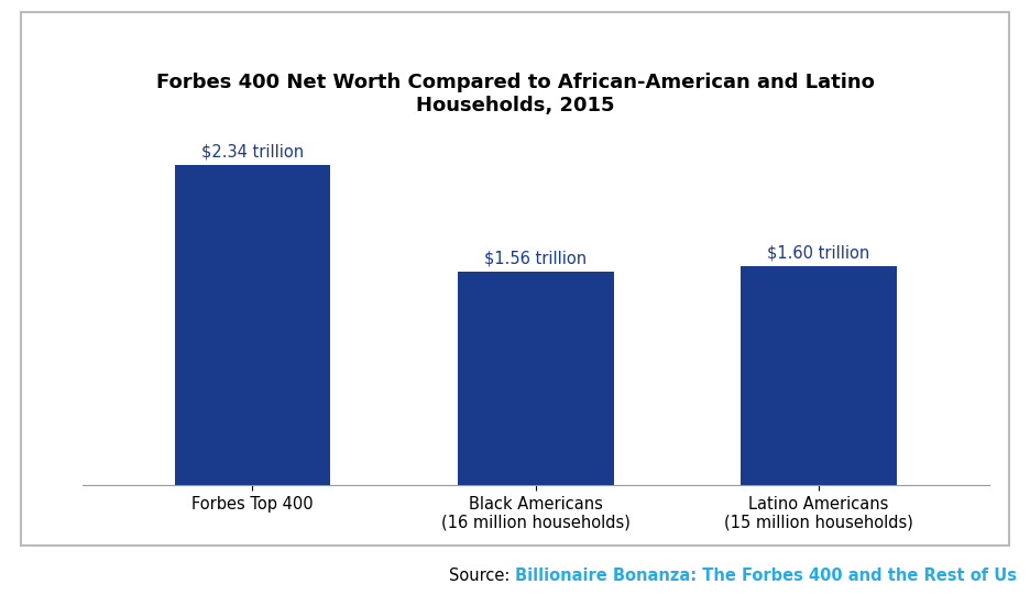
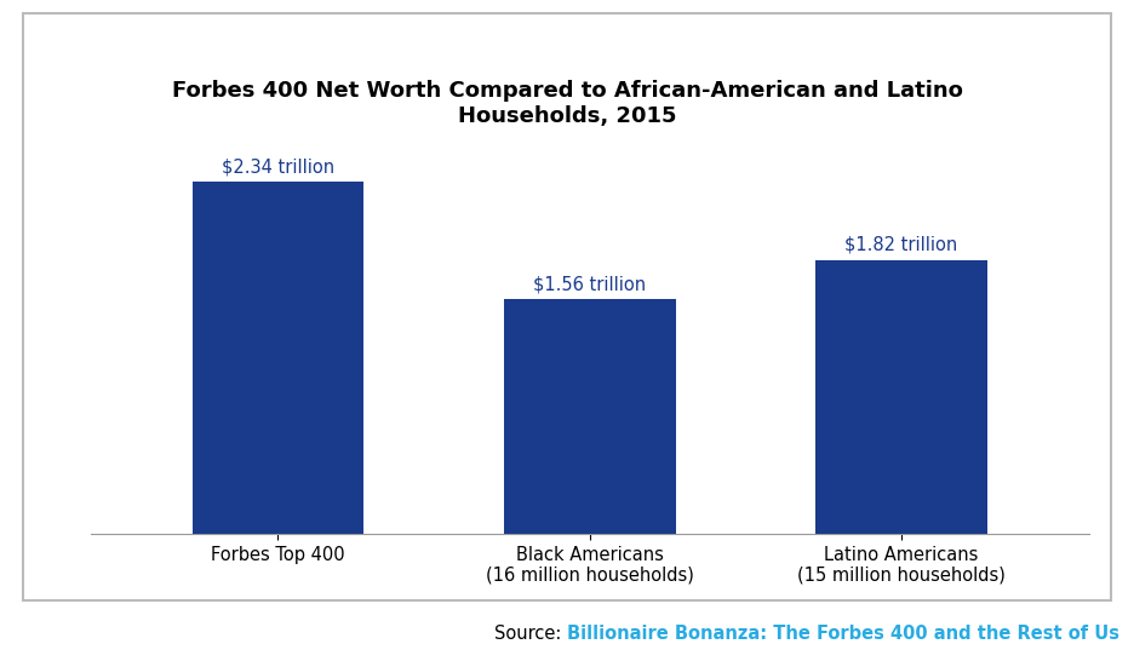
Latino Americans (15 million households): $1.60 -> $1.82
